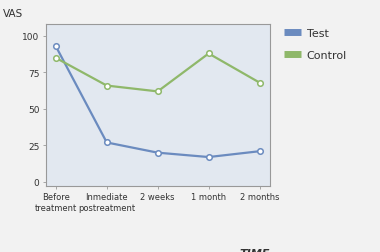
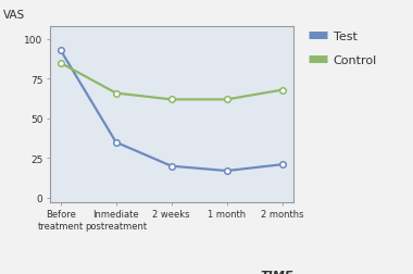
Test/Inmediate postreatment: 27 -> 35
Control/1 month: 88 -> 62
